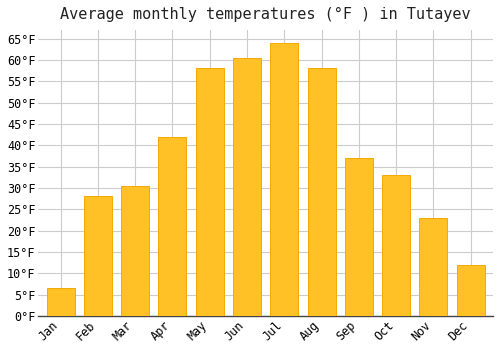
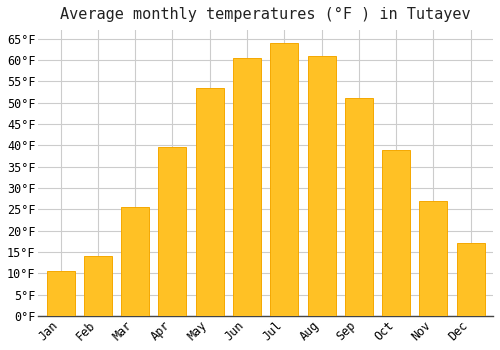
Jan: 6.5°F -> 10.5°F
Feb: 28.0°F -> 14.0°F
Mar: 30.5°F -> 25.5°F
Apr: 42.0°F -> 39.5°F
May: 58.0°F -> 53.5°F
Aug: 58.0°F -> 61.0°F
Sep: 37.0°F -> 51.0°F
Oct: 33.0°F -> 39.0°F
Nov: 23.0°F -> 27.0°F
Dec: 12.0°F -> 17.0°F
